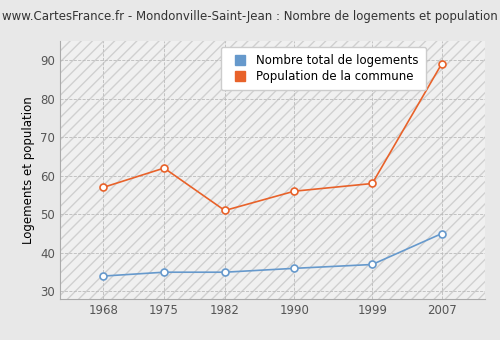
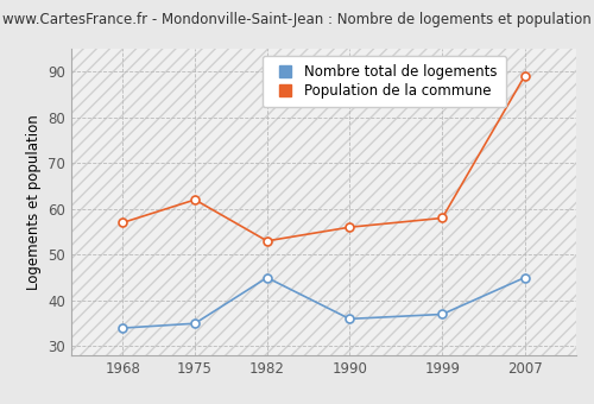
Nombre total de logements/1982: 35 -> 45
Population de la commune/1982: 51 -> 53
